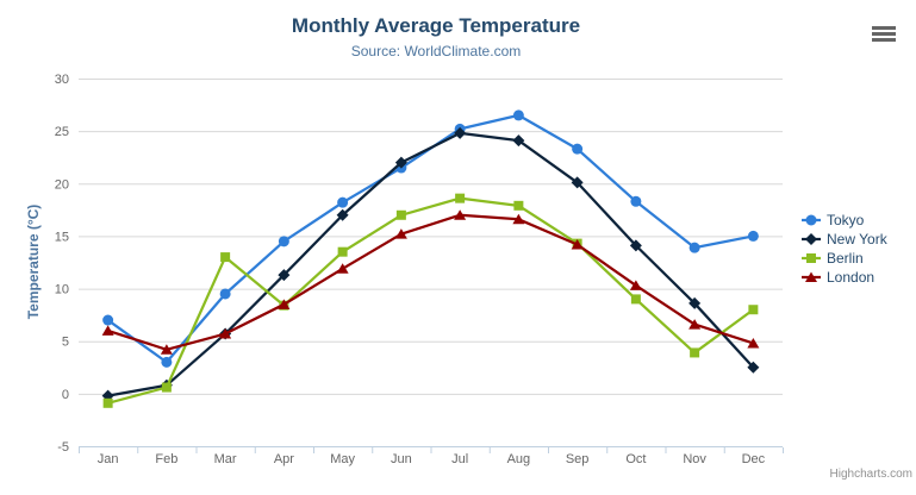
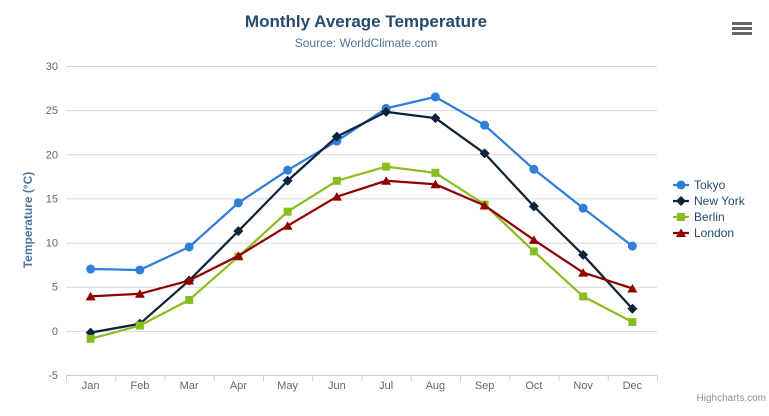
London/Jan: 6 -> 4
Tokyo/Feb: 3 -> 7
Berlin/Mar: 13 -> 4
Tokyo/Dec: 15 -> 10
Berlin/Dec: 8 -> 1
